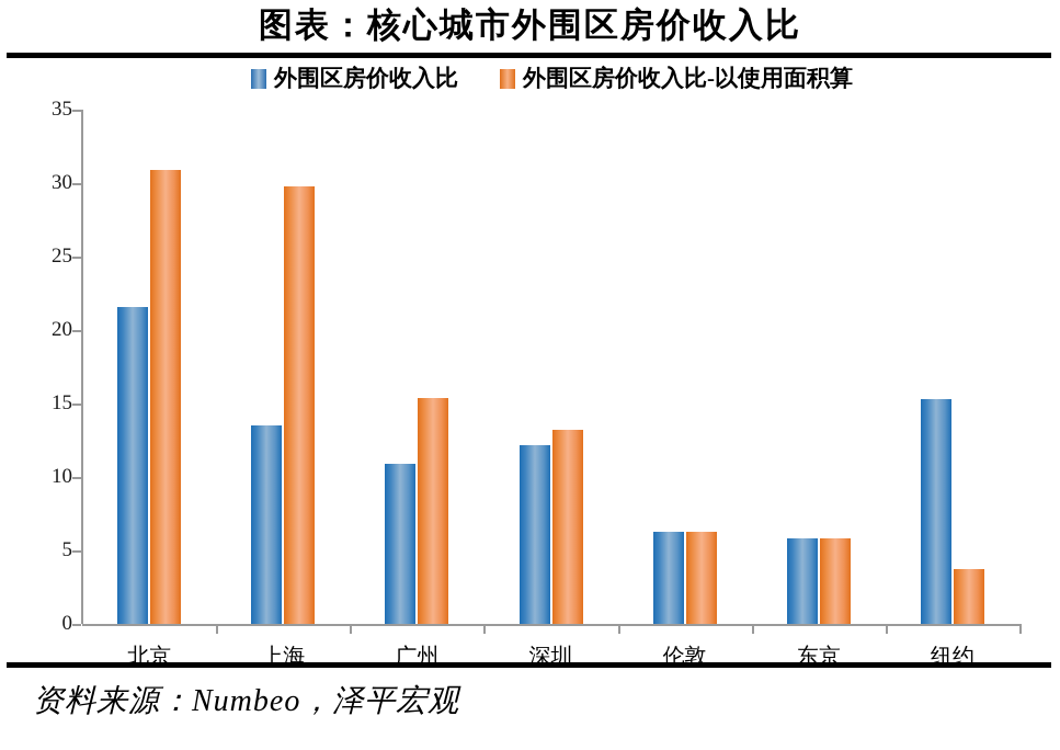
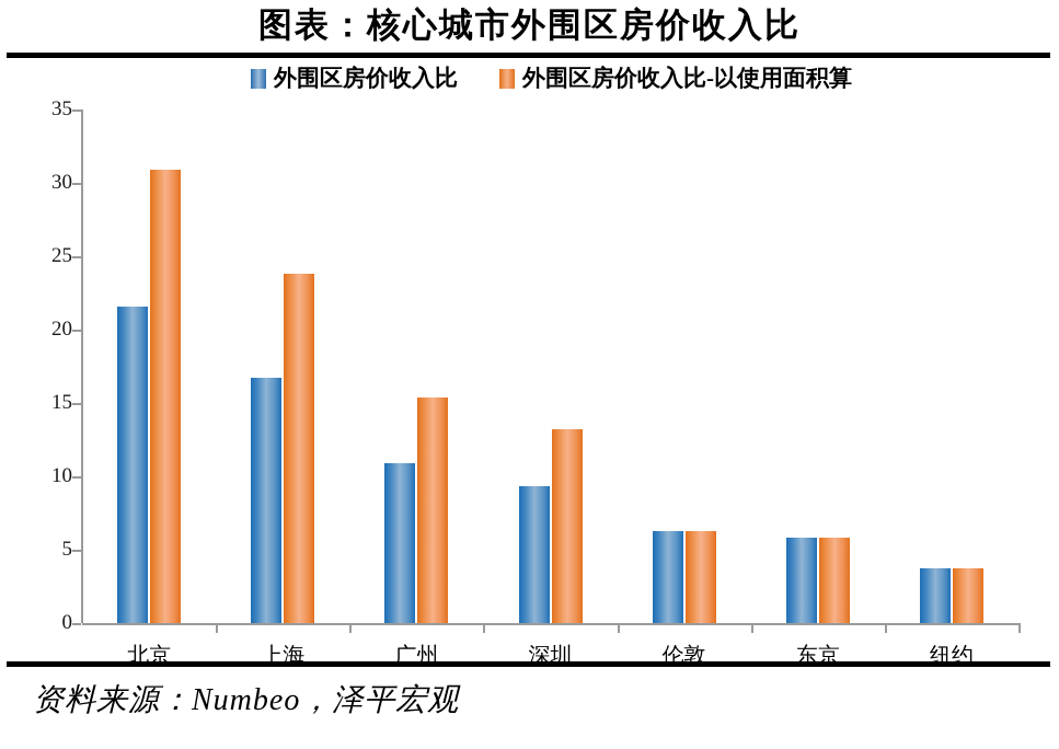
外围区房价收入比/上海: 13.5 -> 16.7
外围区房价收入比-以使用面积算/上海: 29.8 -> 23.8
外围区房价收入比/深圳: 12.2 -> 9.3
外围区房价收入比/纽约: 15.3 -> 3.7
